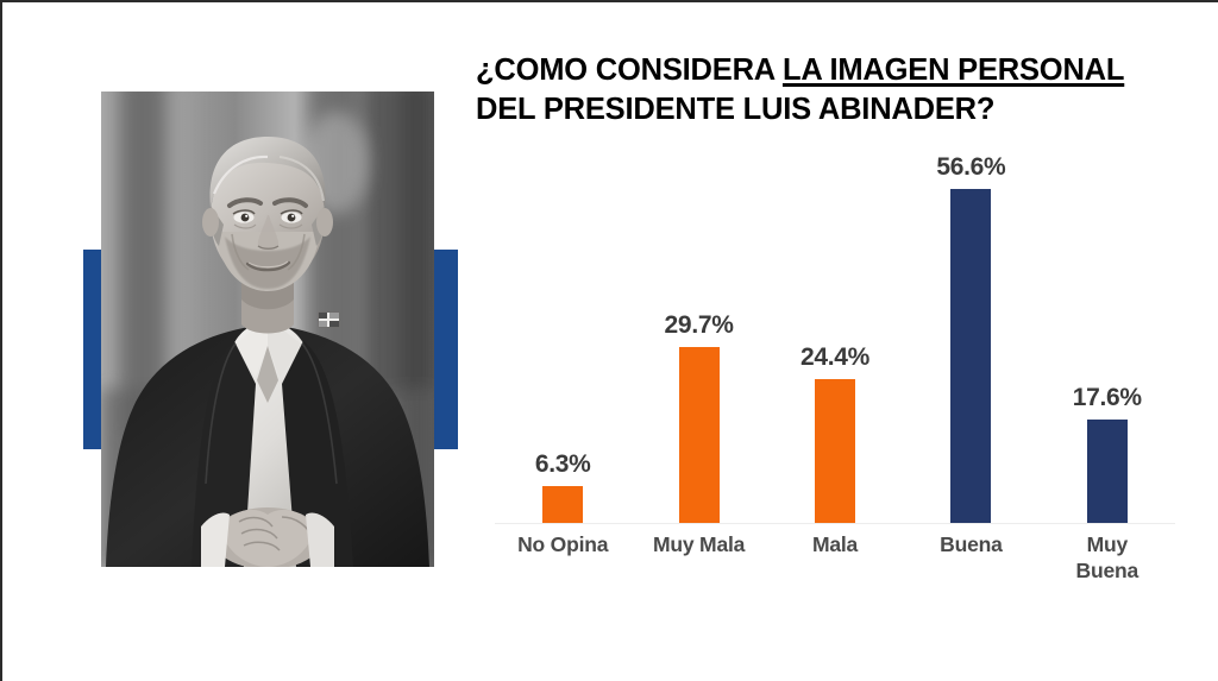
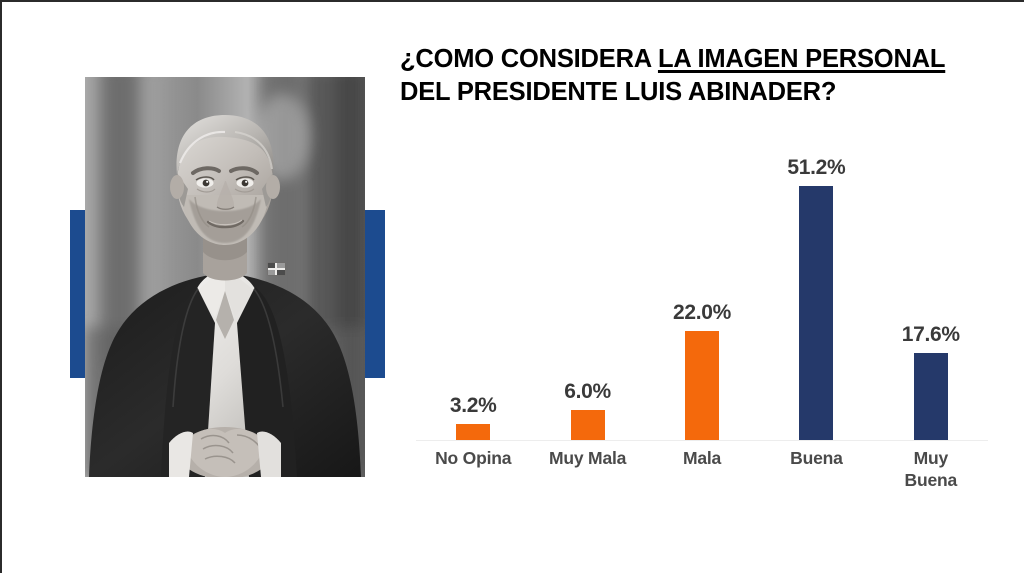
No Opina: 6.3% -> 3.2%
Muy Mala: 29.7% -> 6.0%
Mala: 24.4% -> 22.0%
Buena: 56.6% -> 51.2%
